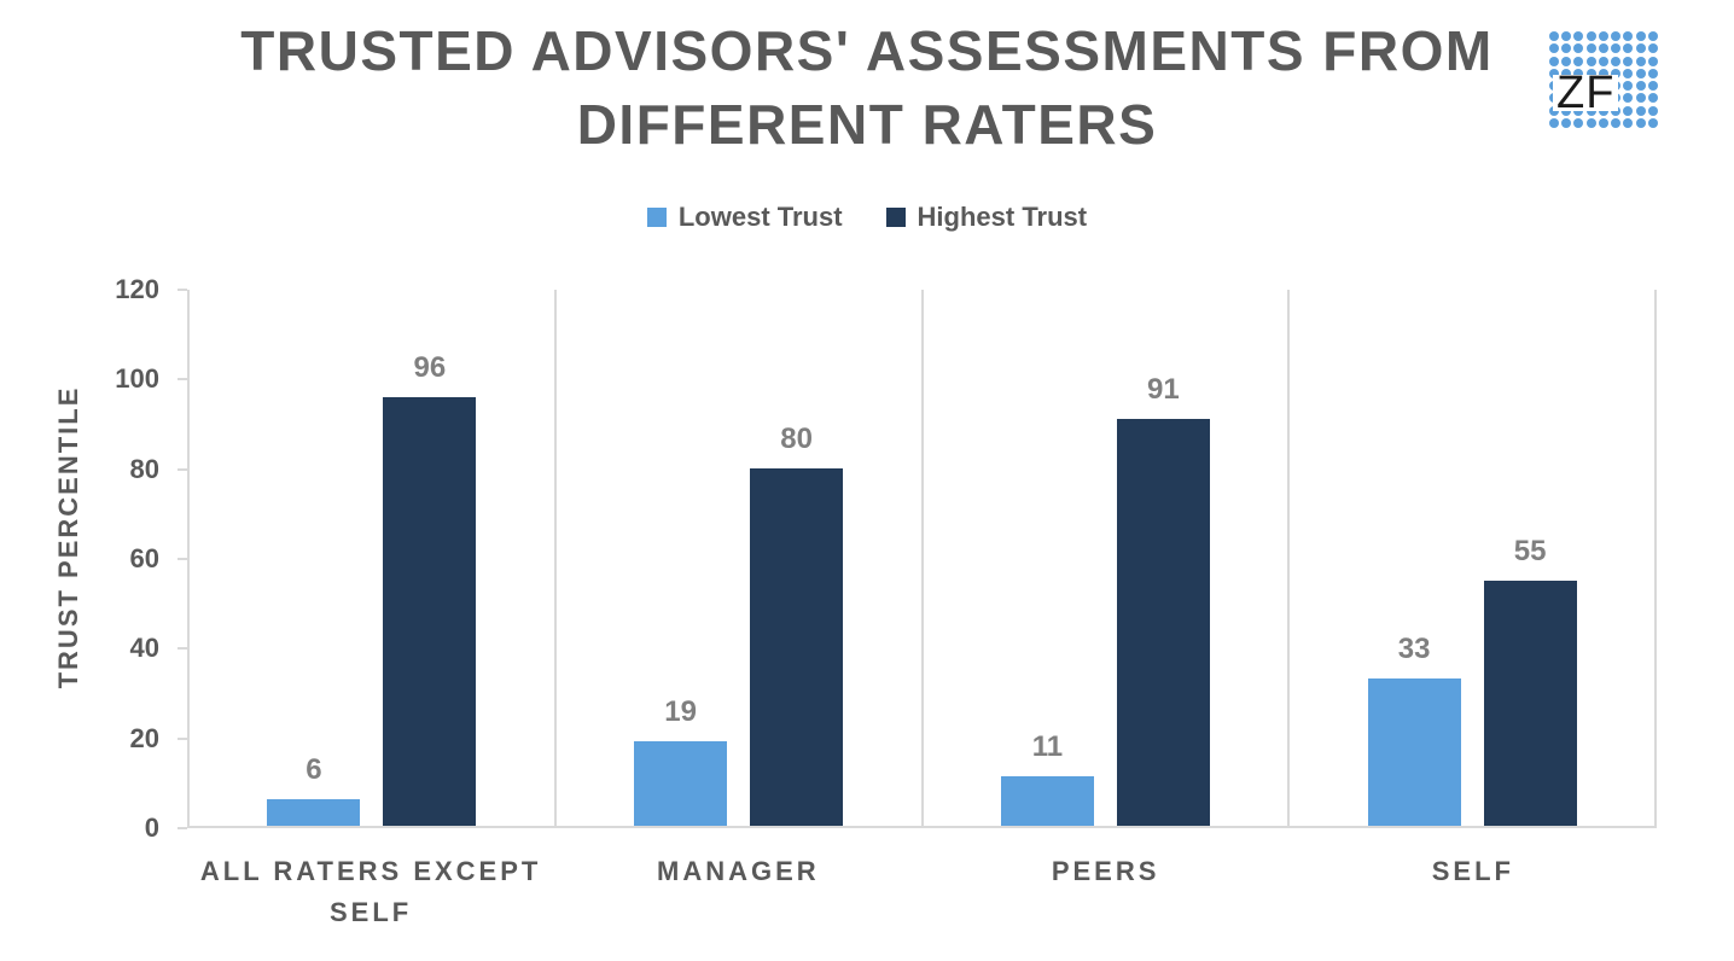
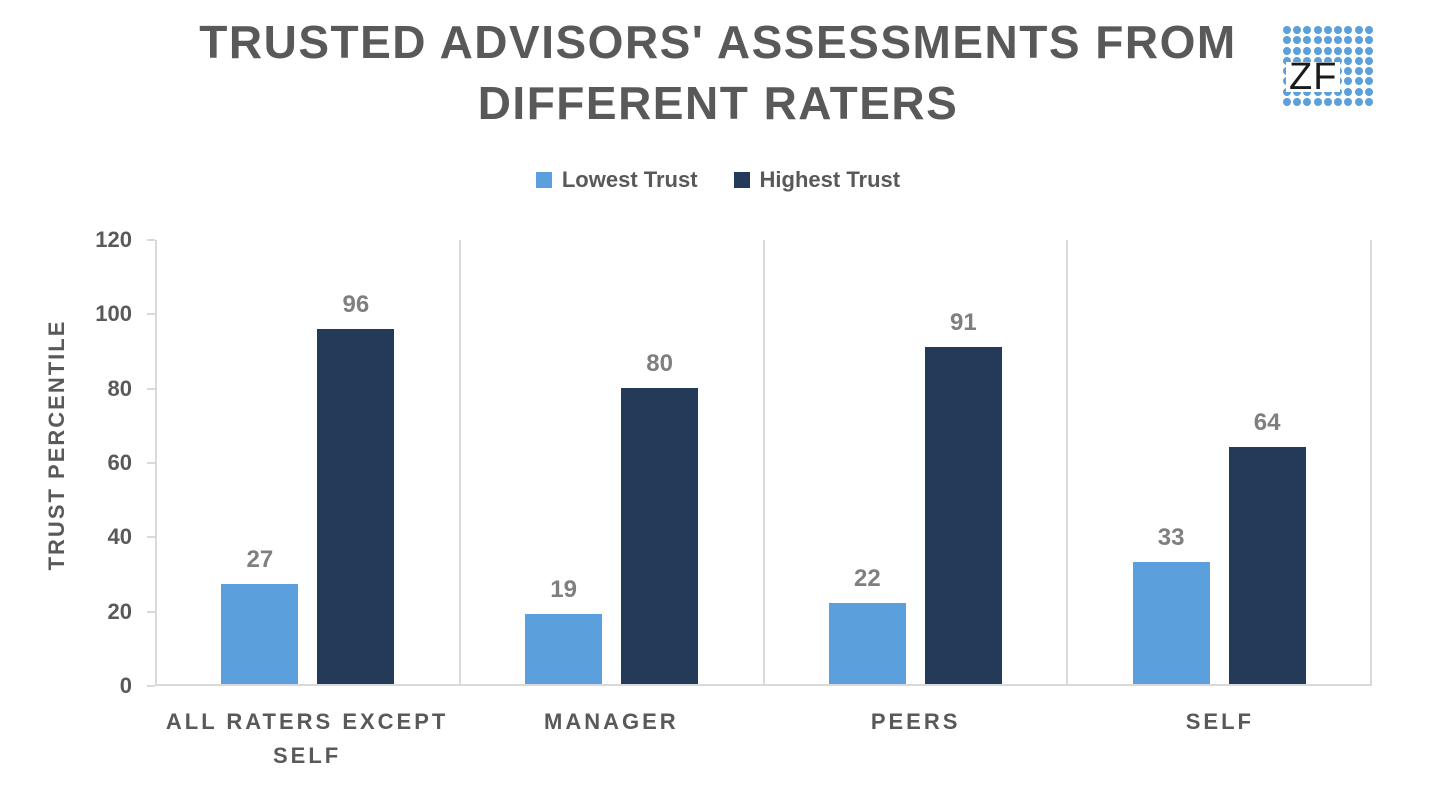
Lowest Trust/ALL RATERS EXCEPT SELF: 6 -> 27
Lowest Trust/PEERS: 11 -> 22
Highest Trust/SELF: 55 -> 64
